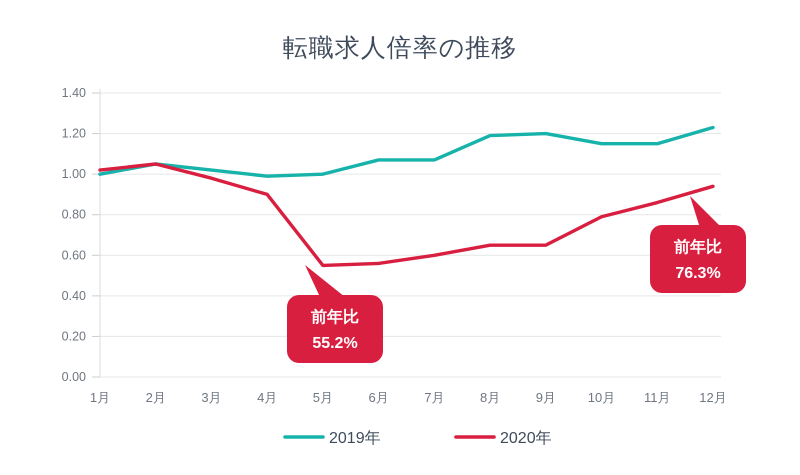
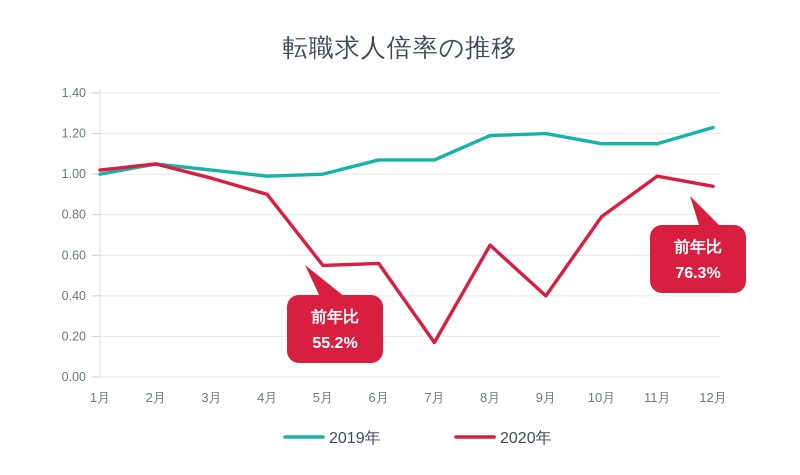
2020年/7月: 0.60 -> 0.17
2020年/9月: 0.65 -> 0.40
2020年/11月: 0.86 -> 0.99
